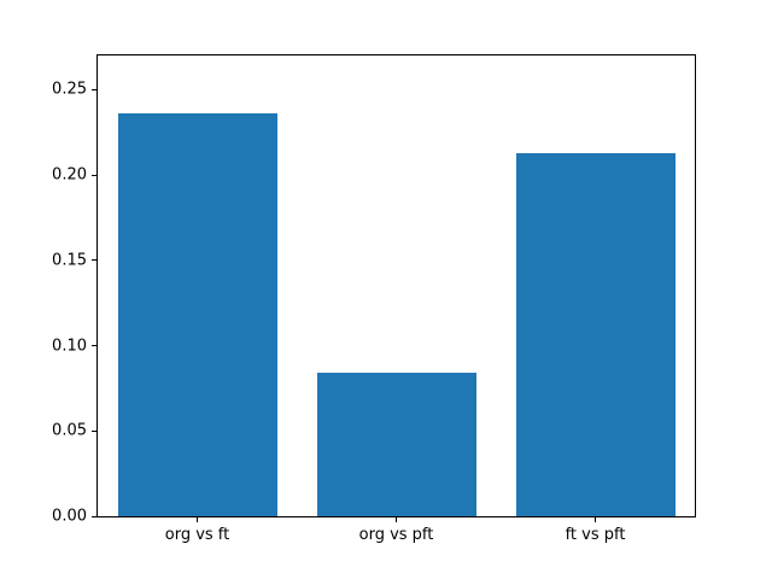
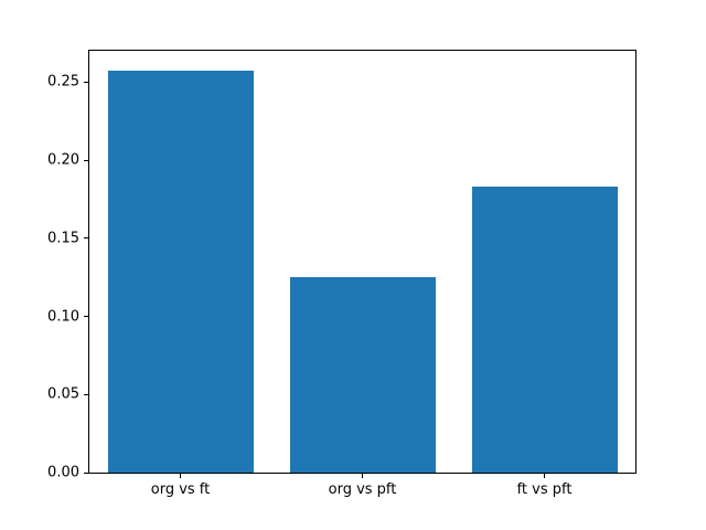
org vs ft: 0.236 -> 0.257
org vs pft: 0.084 -> 0.125
ft vs pft: 0.213 -> 0.183
